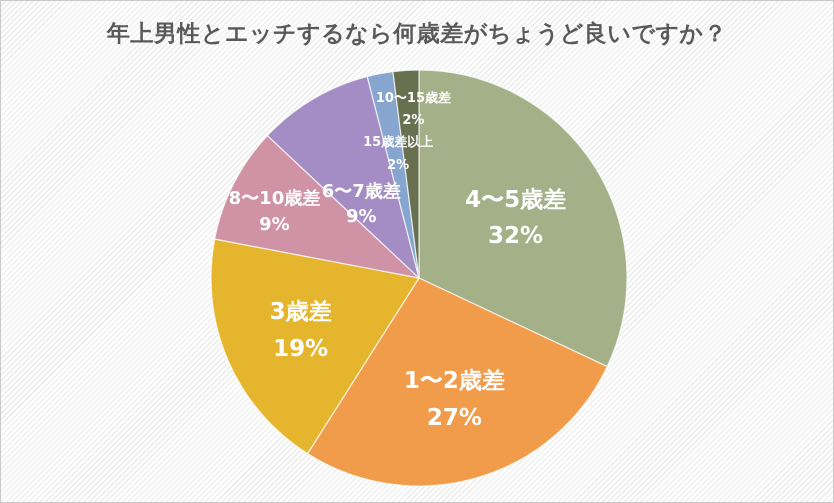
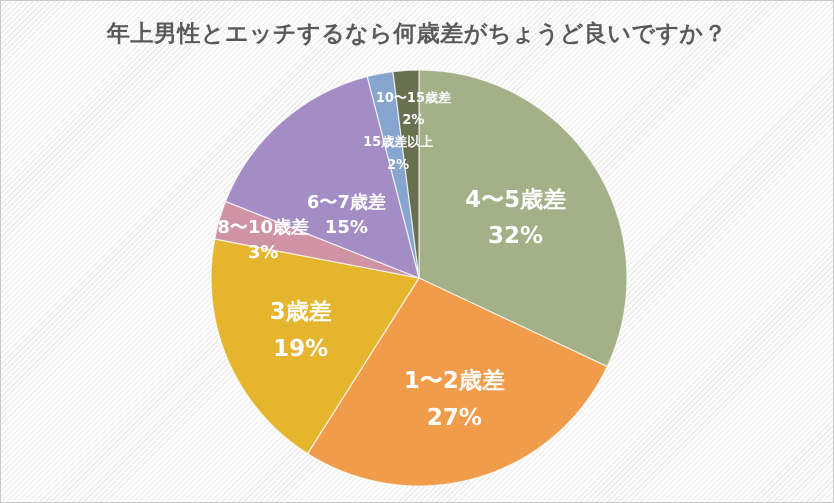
8〜10歳差: 9% -> 3%
6〜7歳差: 9% -> 15%
